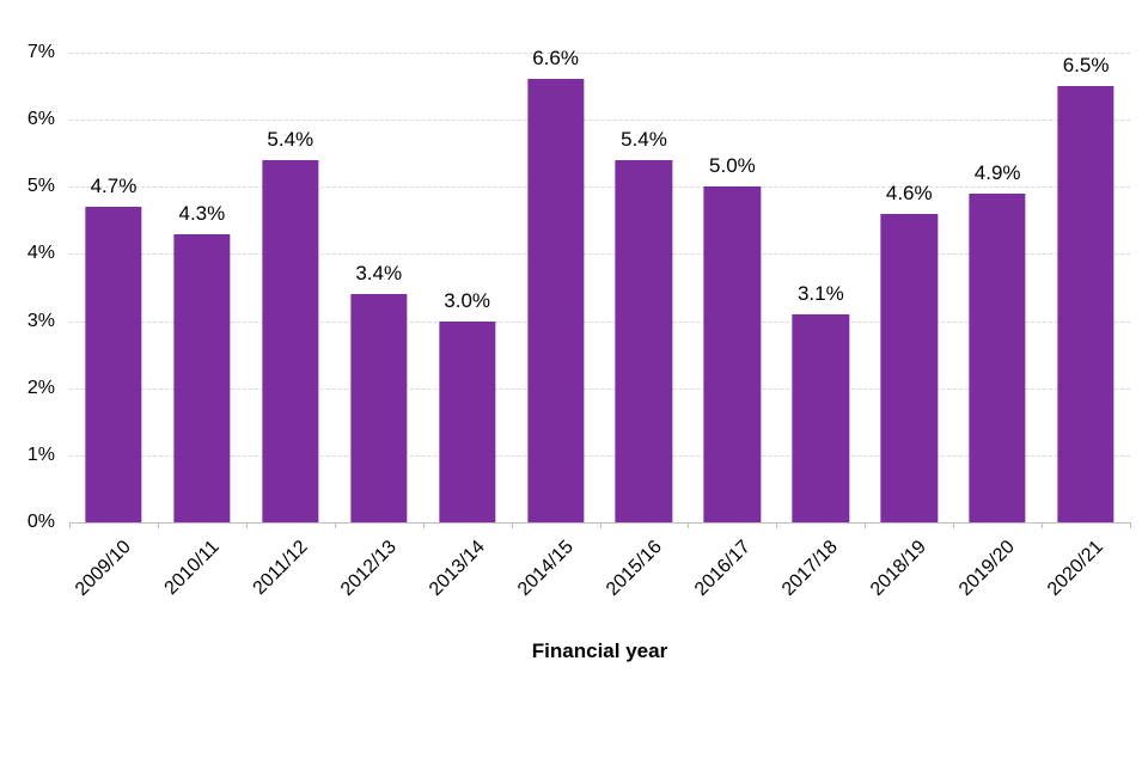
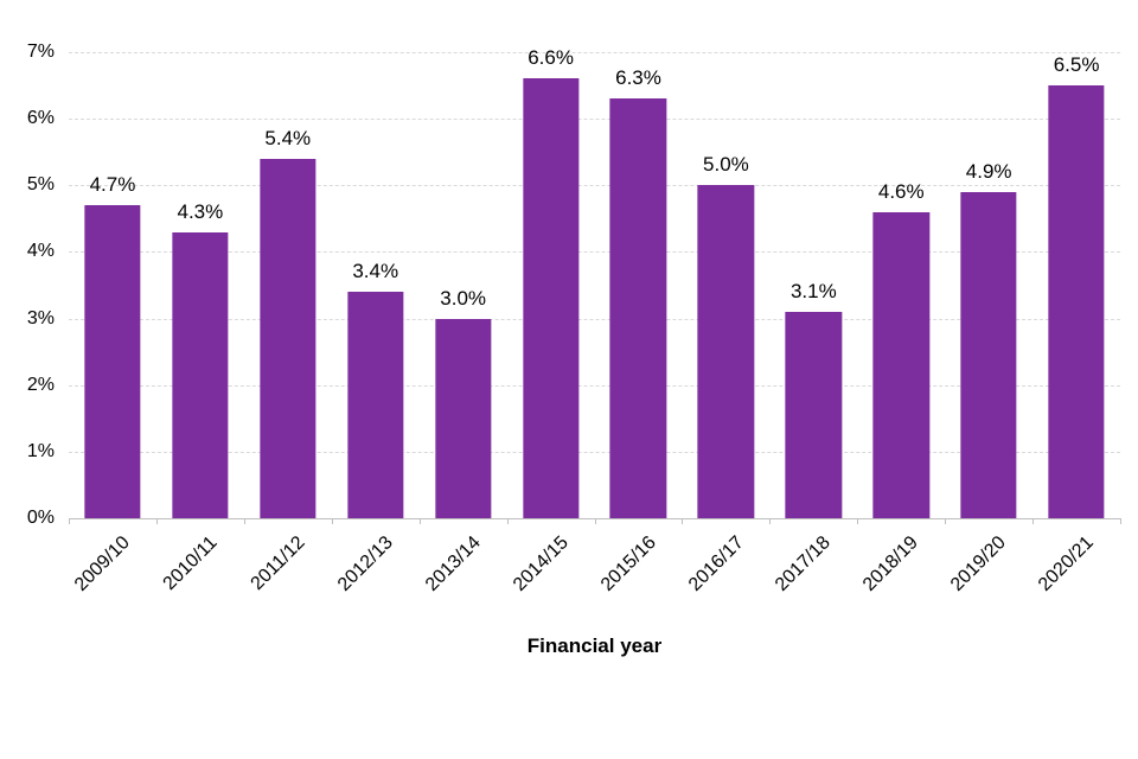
2015/16: 5.4% -> 6.3%
